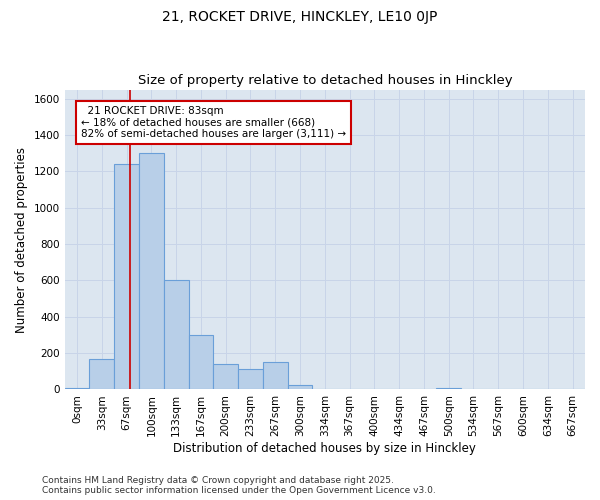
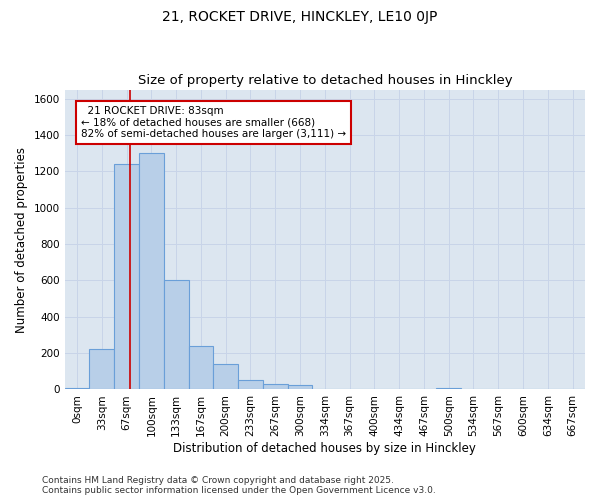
33sqm: 170 -> 220
167sqm: 300 -> 240
233sqm: 110 -> 50
267sqm: 150 -> 30
